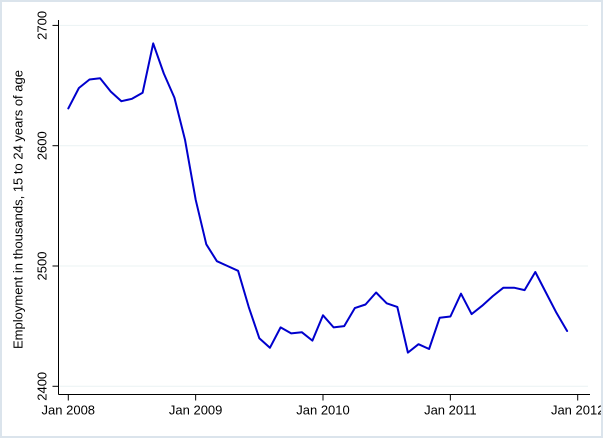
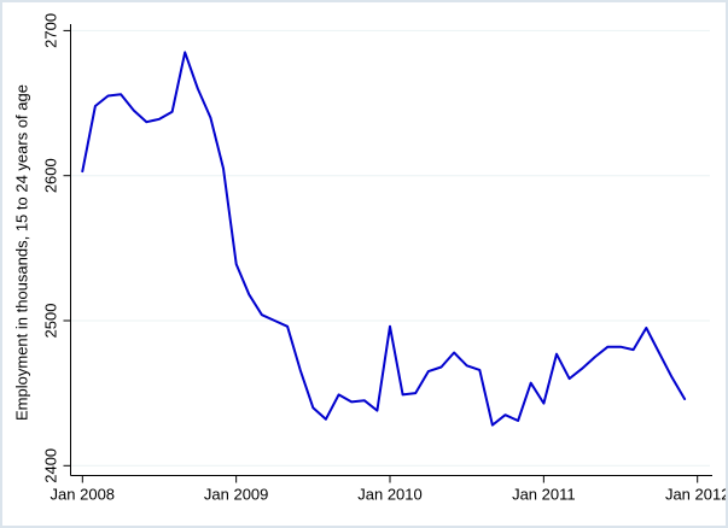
Jan 2008: 2631 -> 2603
Jan 2009: 2555 -> 2539
Jan 2010: 2459 -> 2496
Jan 2011: 2458 -> 2443
